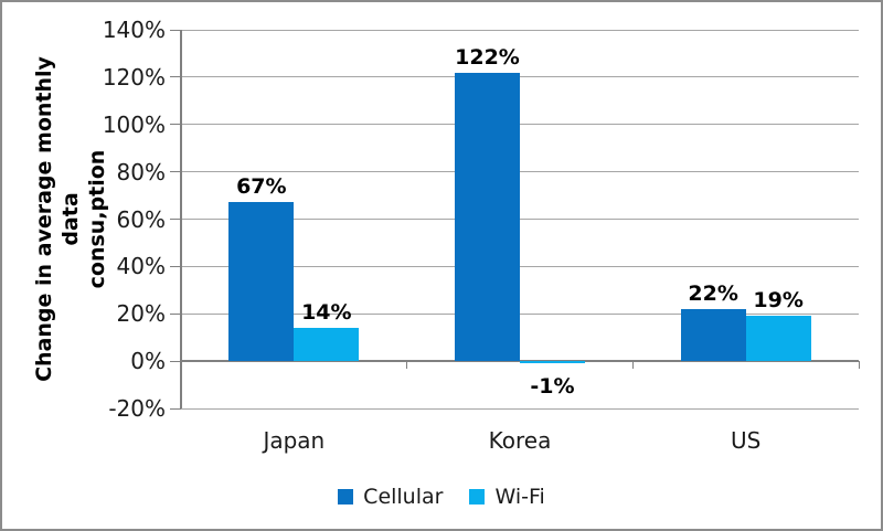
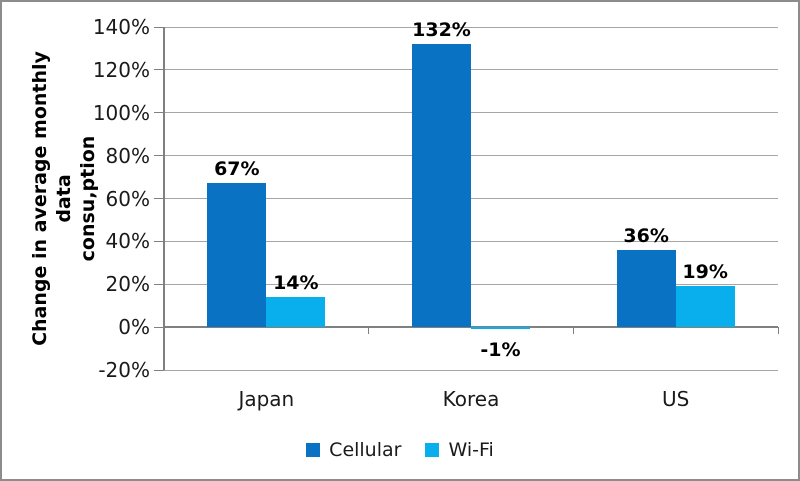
Cellular/Korea: 122% -> 132%
Cellular/US: 22% -> 36%
